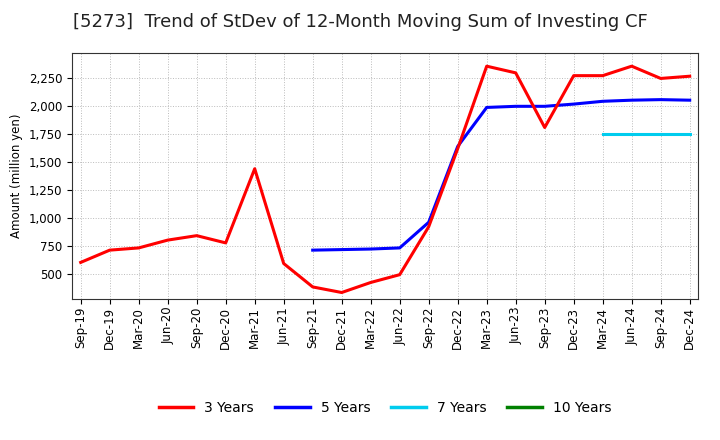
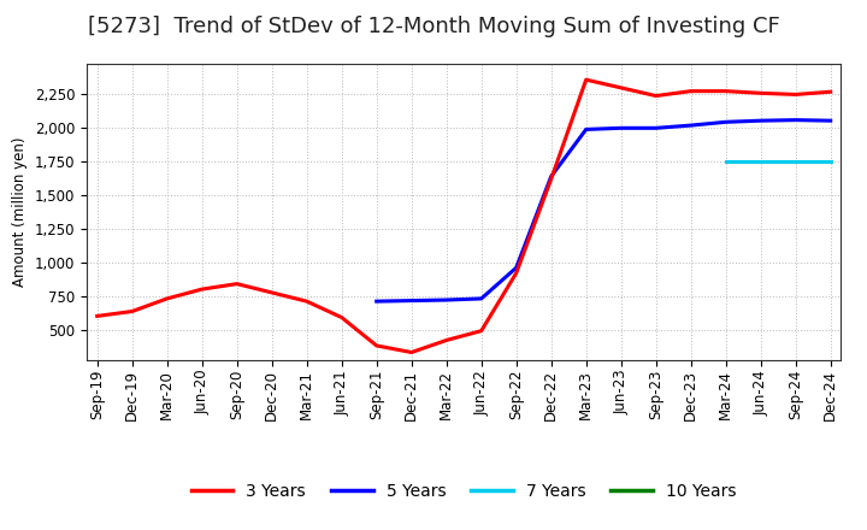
3 Years/Dec-19: 710 -> 640
3 Years/Mar-21: 1,440 -> 710
3 Years/Sep-23: 1,810 -> 2,240
3 Years/Jun-24: 2,360 -> 2,260
